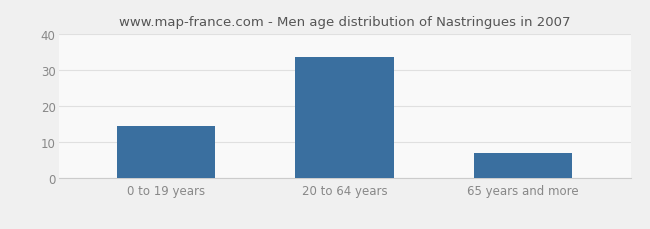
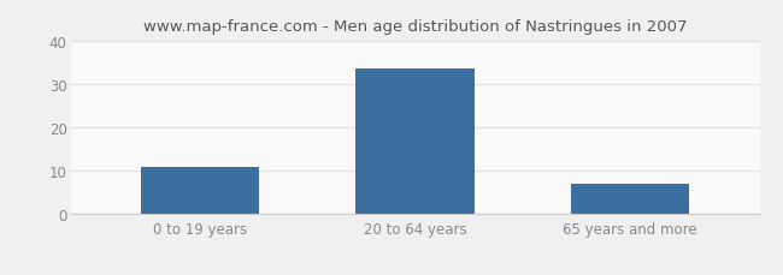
0 to 19 years: 14.5 -> 11.0
